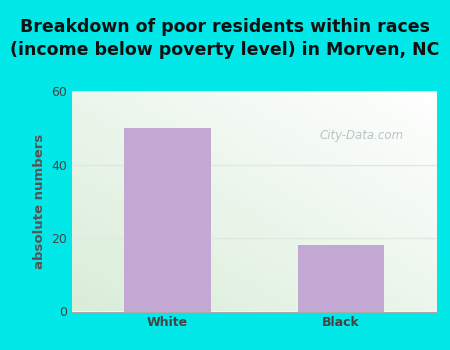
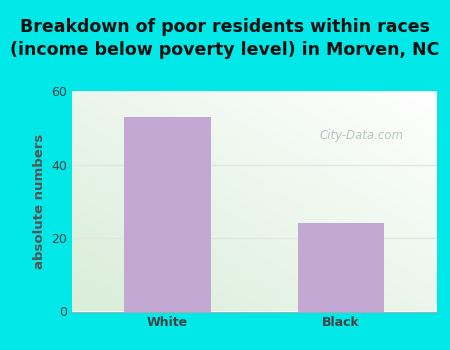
White: 50 -> 53
Black: 18 -> 24
